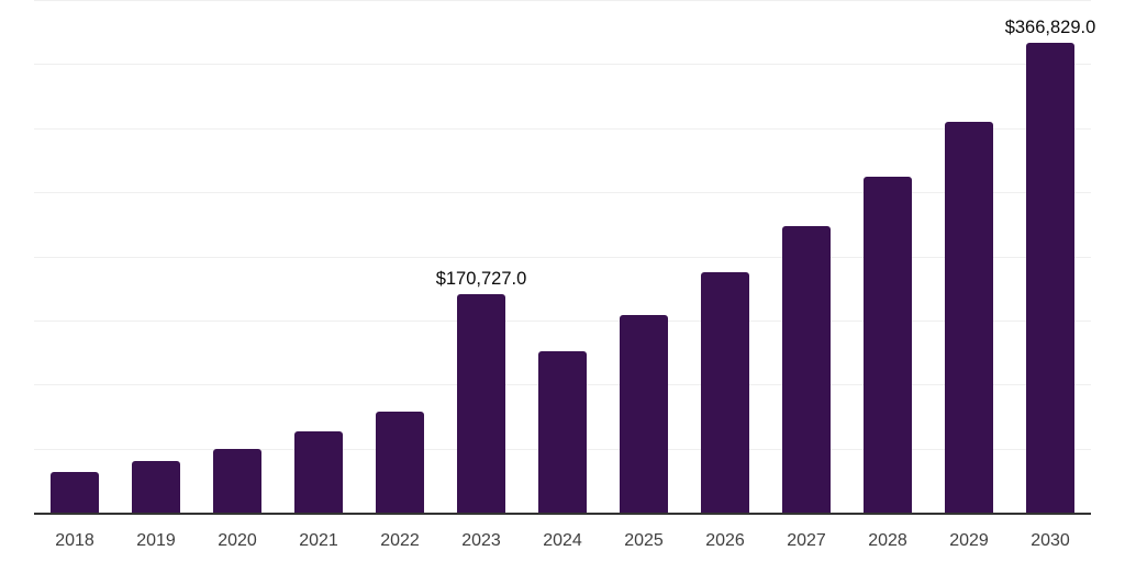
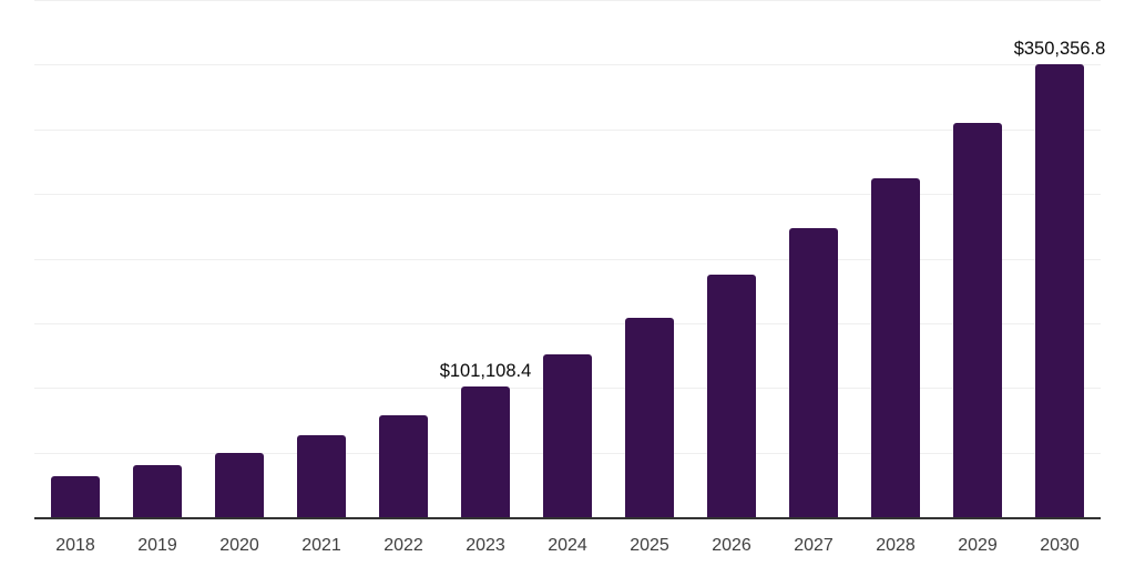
2023: $170,727.0 -> $101,108.4
2030: $366,829.0 -> $350,356.8
